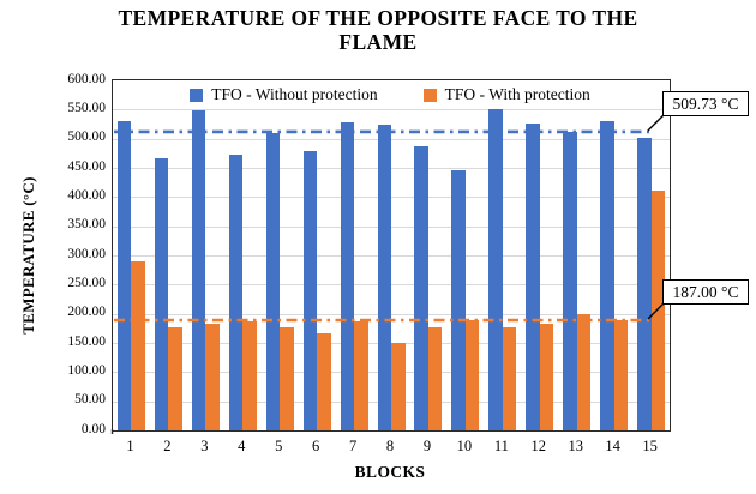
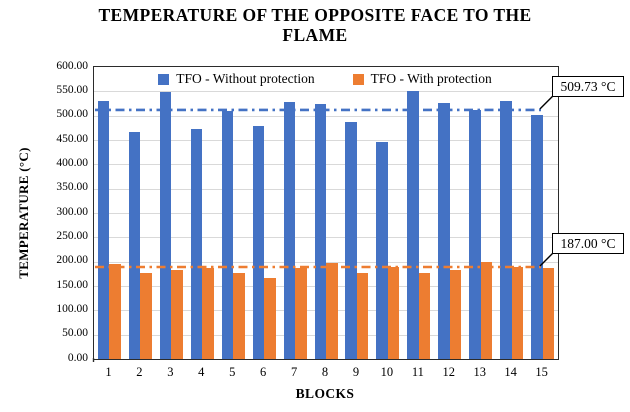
TFO - With protection/1: 290 -> 200
TFO - With protection/8: 150 -> 200
TFO - With protection/15: 410 -> 190
